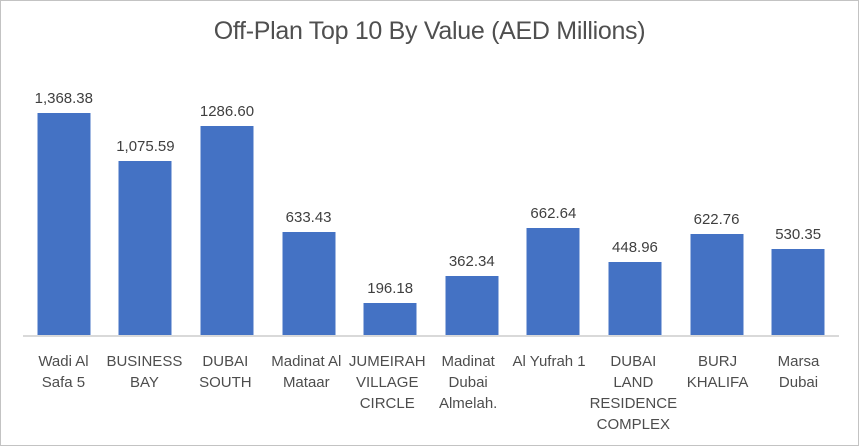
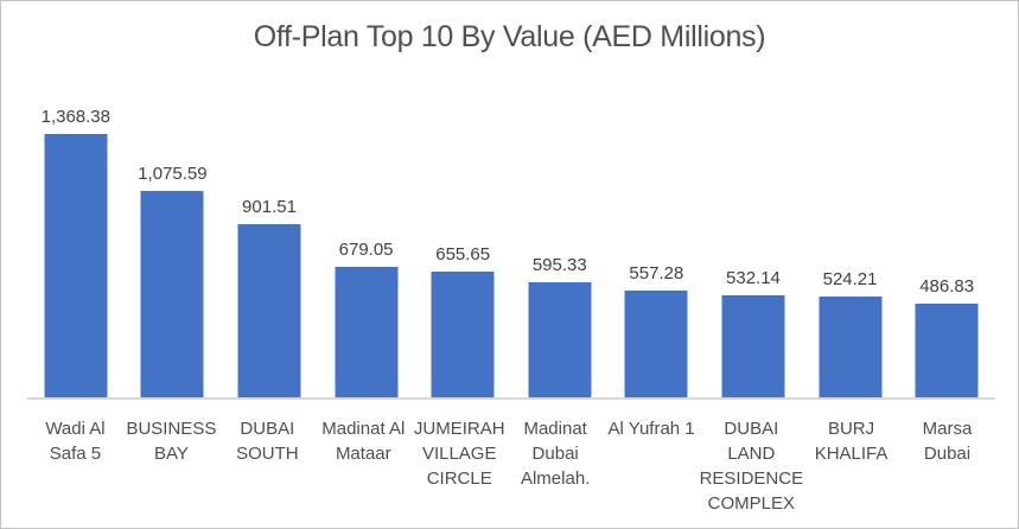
DUBAI SOUTH: 1286.60 -> 901.51
Madinat Al Mataar: 633.43 -> 679.05
JUMEIRAH VILLAGE CIRCLE: 196.18 -> 655.65
Madinat Dubai Almelah.: 362.34 -> 595.33
Al Yufrah 1: 662.64 -> 557.28
DUBAI LAND RESIDENCE COMPLEX: 448.96 -> 532.14
BURJ KHALIFA: 622.76 -> 524.21
Marsa Dubai: 530.35 -> 486.83
